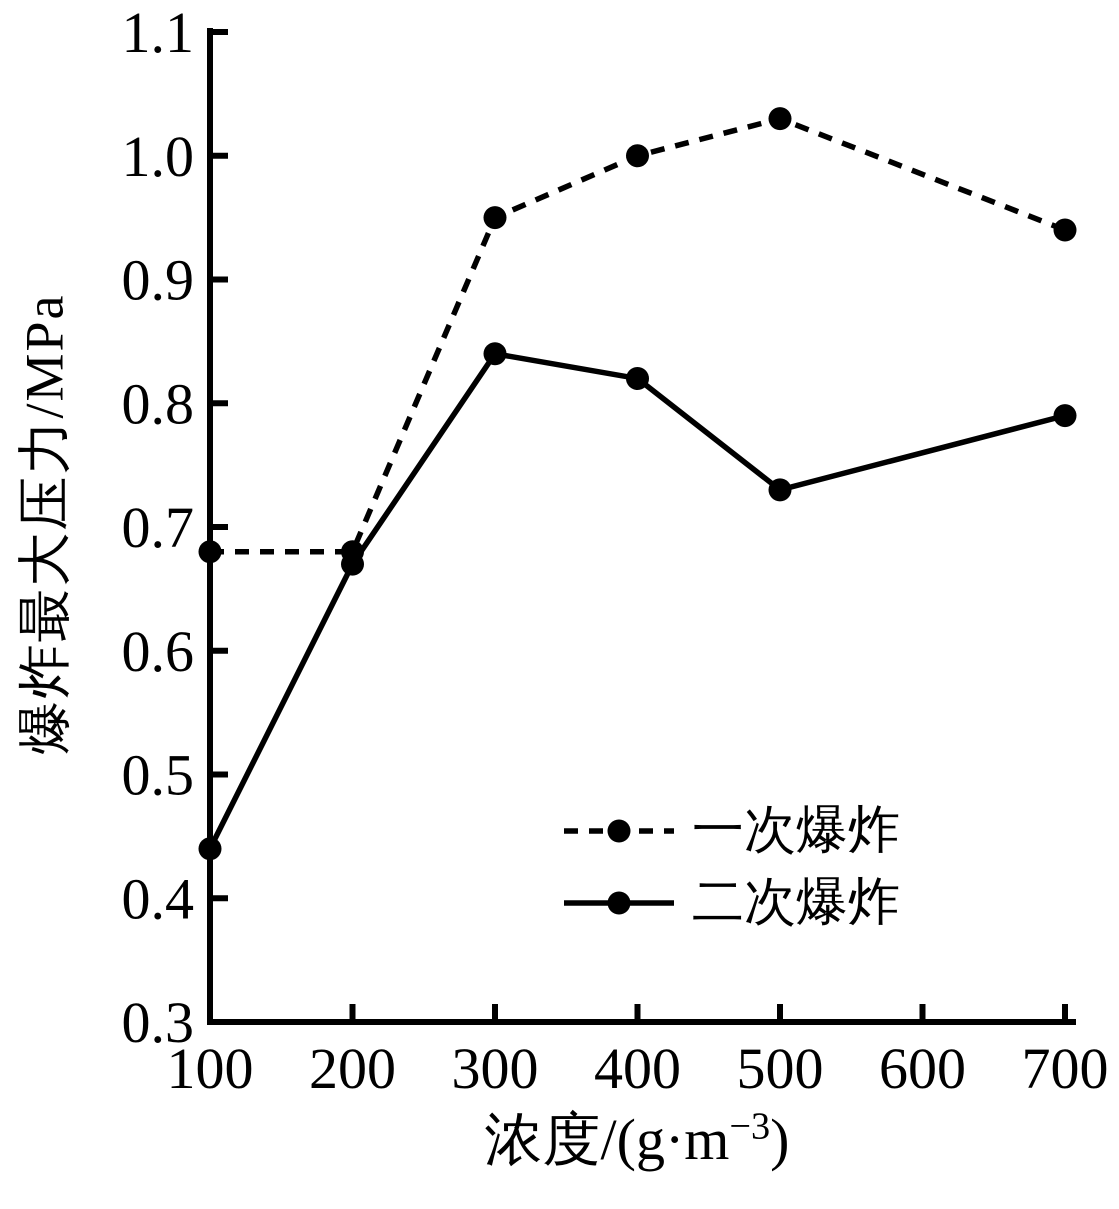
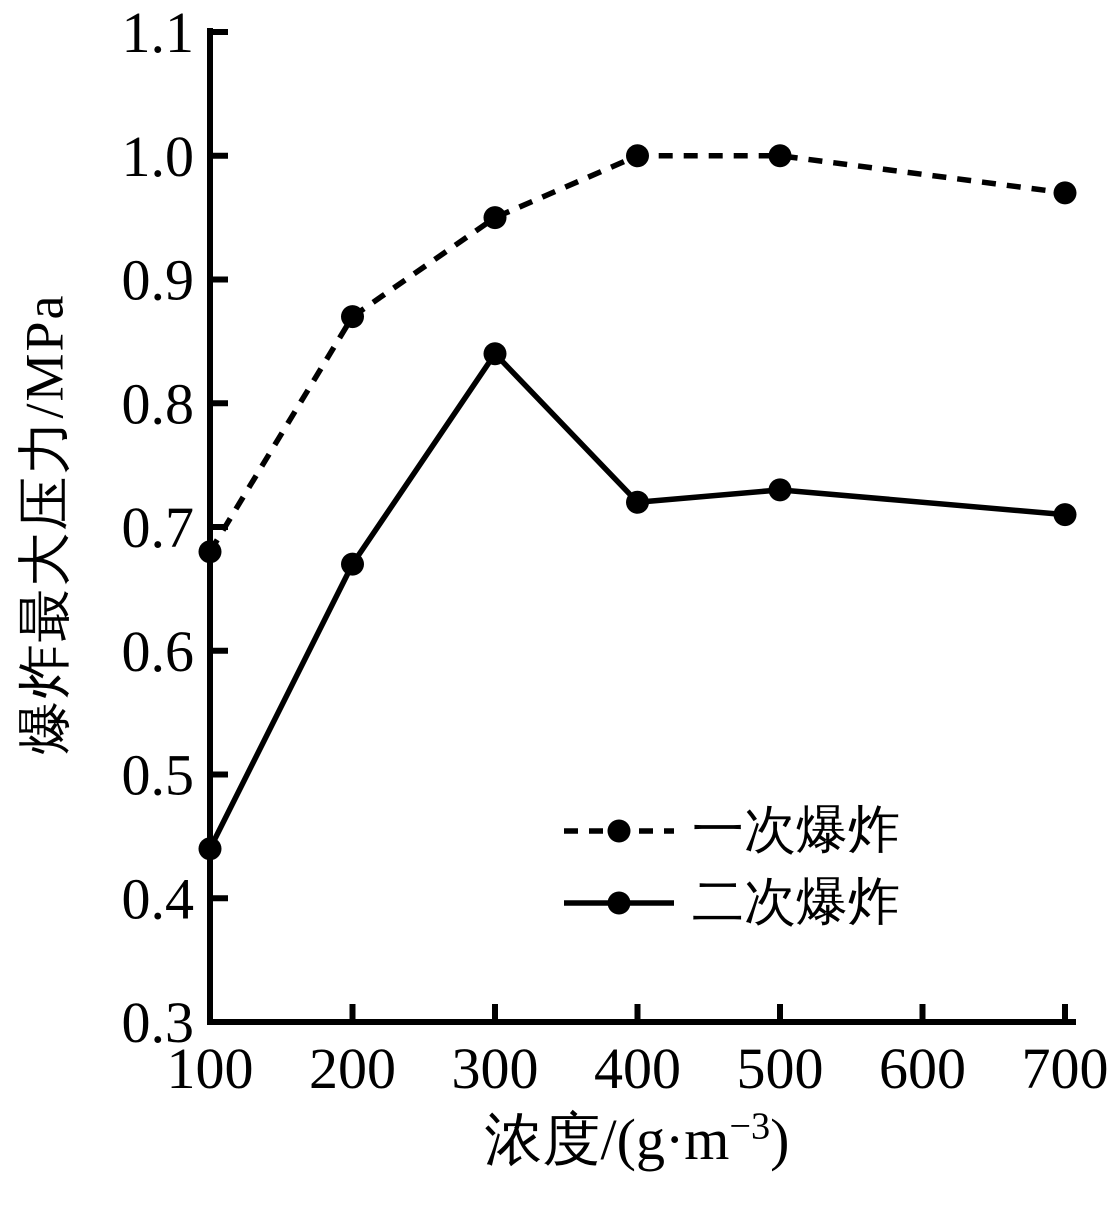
一次爆炸/200: 0.68 -> 0.87
二次爆炸/400: 0.82 -> 0.72
一次爆炸/500: 1.03 -> 1.00
一次爆炸/700: 0.94 -> 0.97
二次爆炸/700: 0.79 -> 0.71
